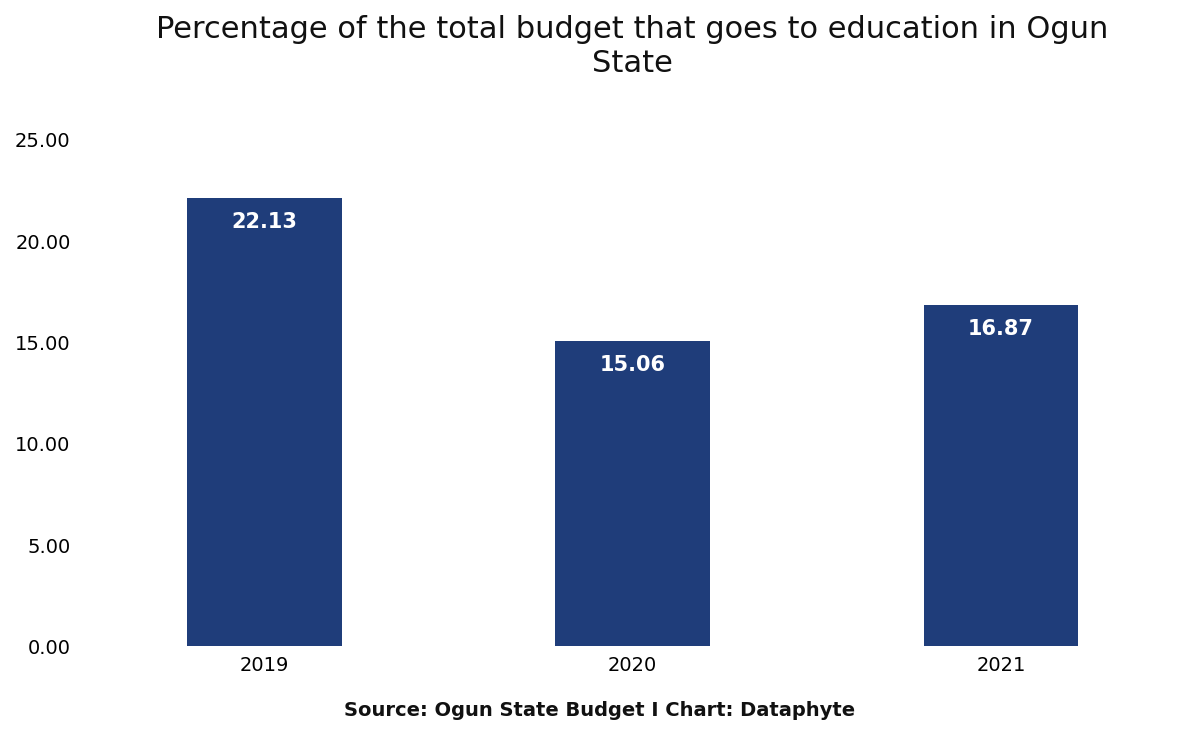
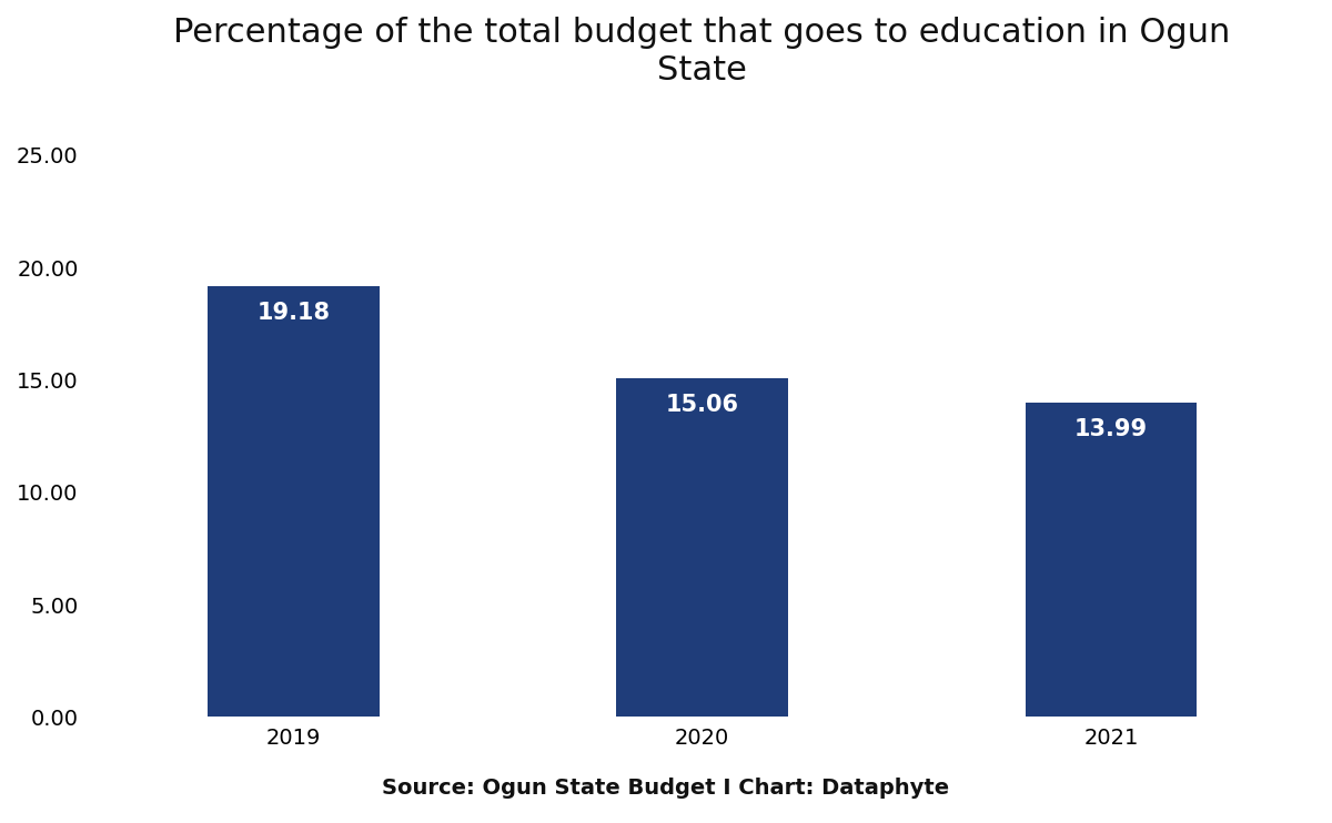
2019: 22.13 -> 19.18
2021: 16.87 -> 13.99
